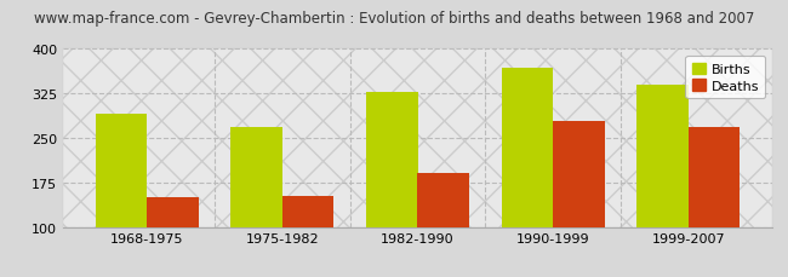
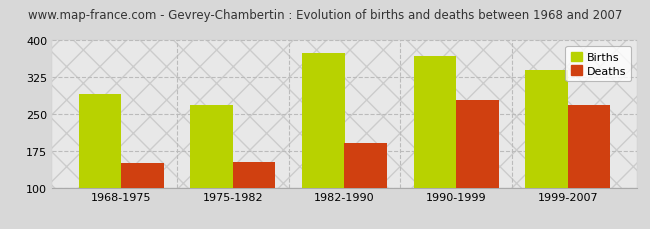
Births/1982-1990: 328 -> 375
